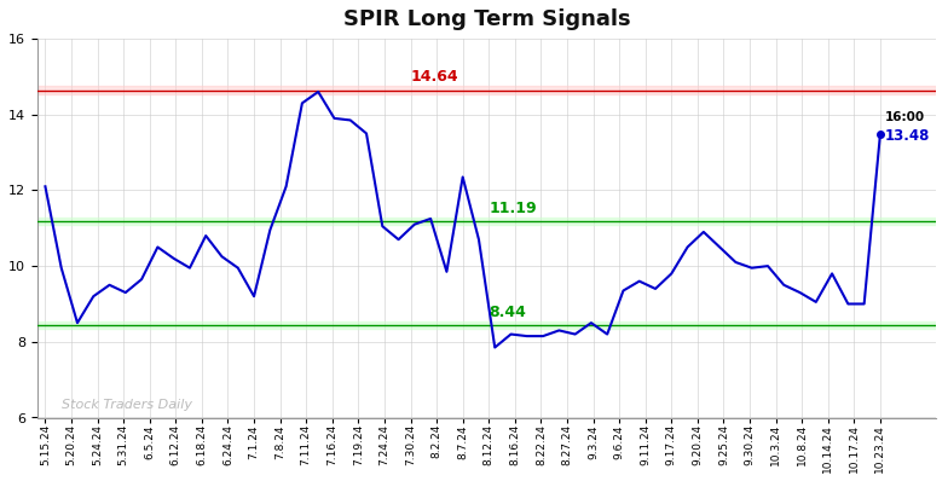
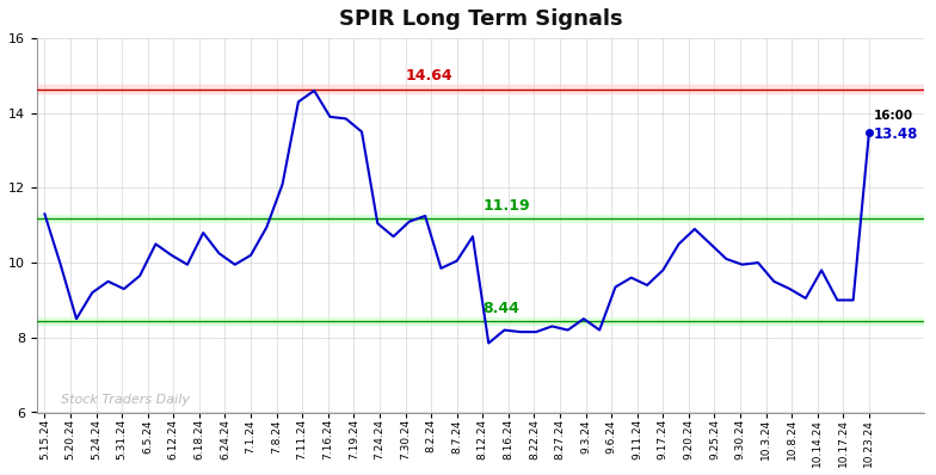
5.15.24: 12.10 -> 11.30
7.1.24: 9.20 -> 10.20
8.7.24: 12.35 -> 10.05
